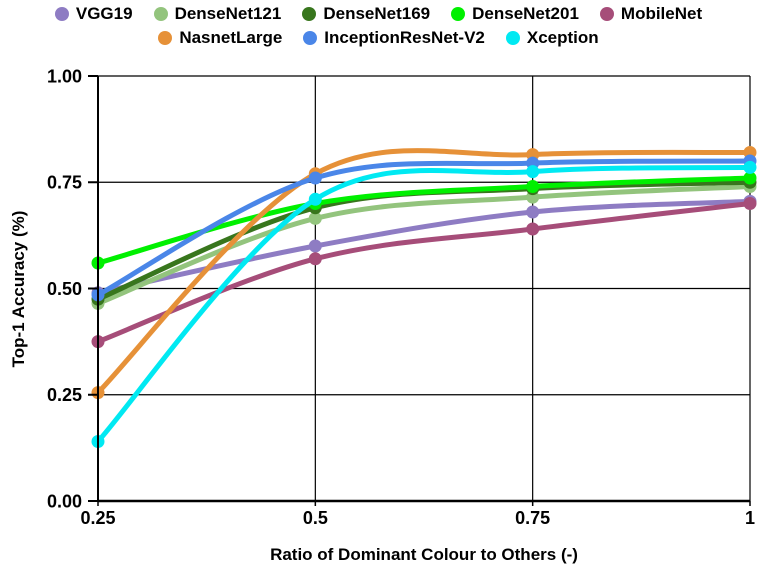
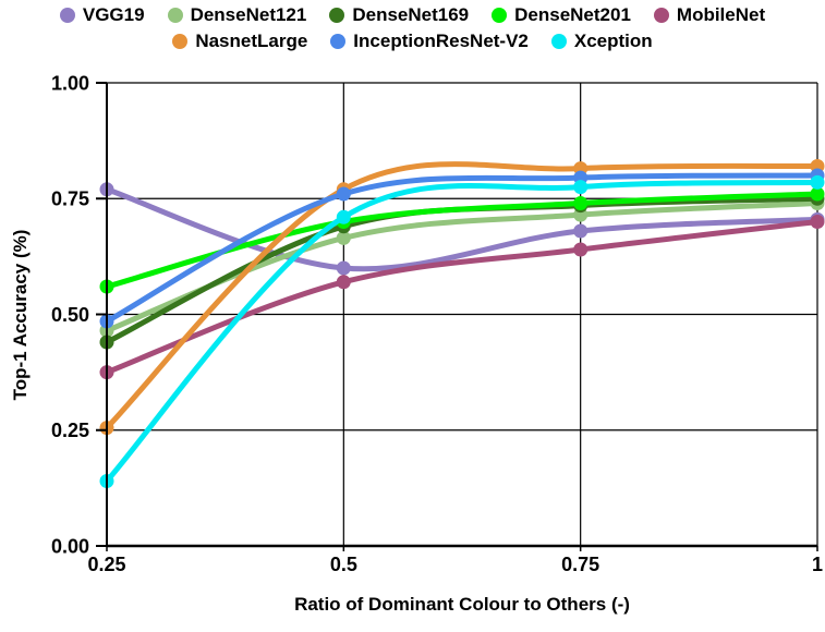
VGG19/0.25: 0.49 -> 0.77
DenseNet169/0.25: 0.47 -> 0.44
